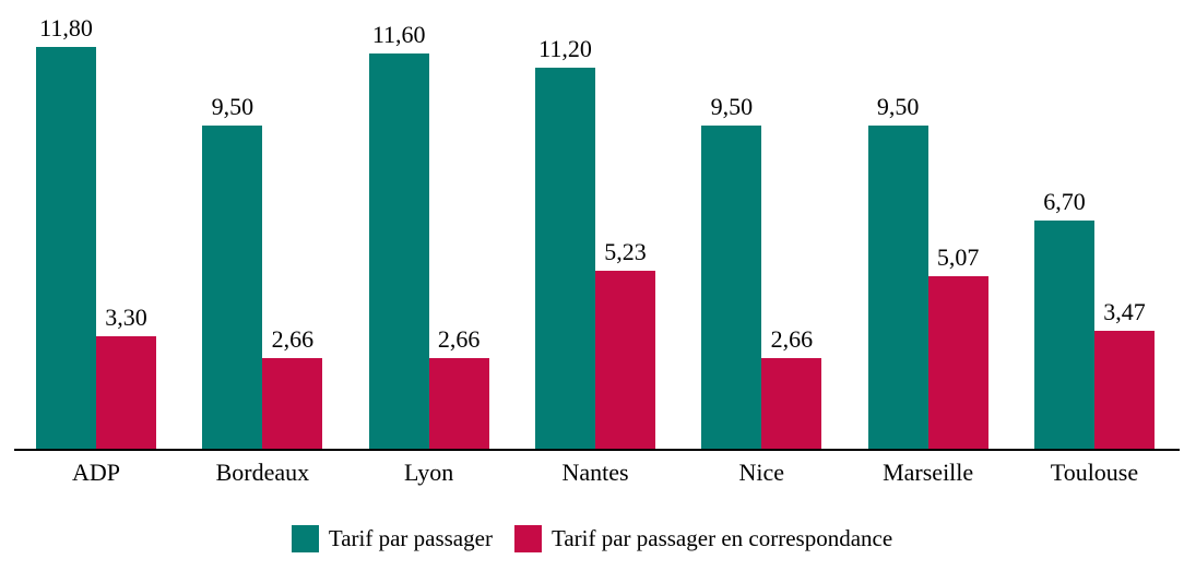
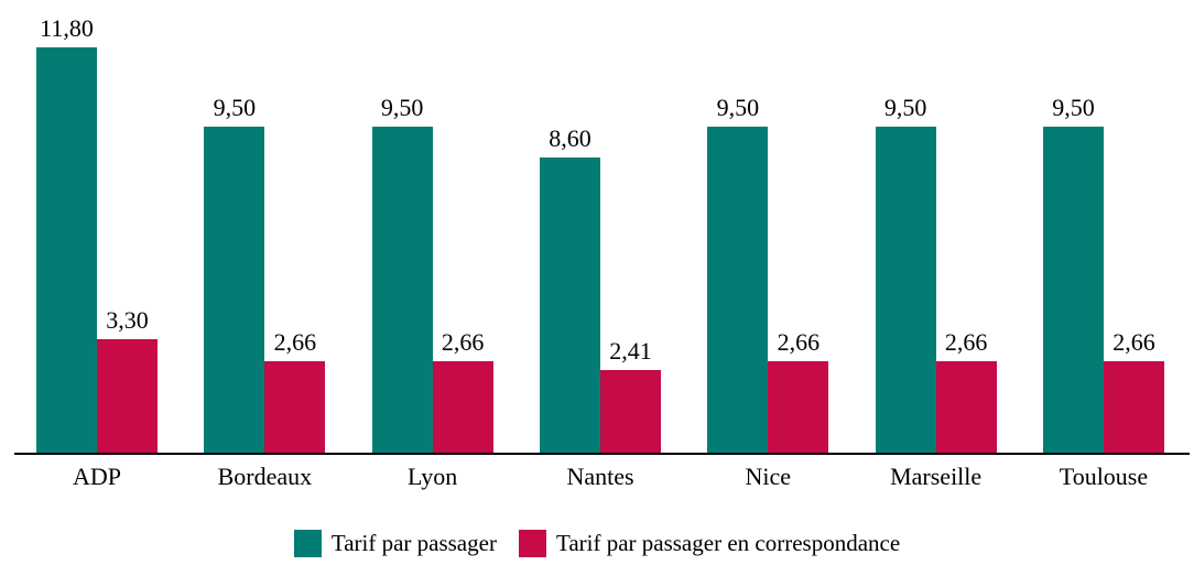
Tarif par passager/Lyon: 11,60 -> 9,50
Tarif par passager/Nantes: 11,20 -> 8,60
Tarif par passager en correspondance/Nantes: 5,23 -> 2,41
Tarif par passager en correspondance/Marseille: 5,07 -> 2,66
Tarif par passager/Toulouse: 6,70 -> 9,50
Tarif par passager en correspondance/Toulouse: 3,47 -> 2,66
